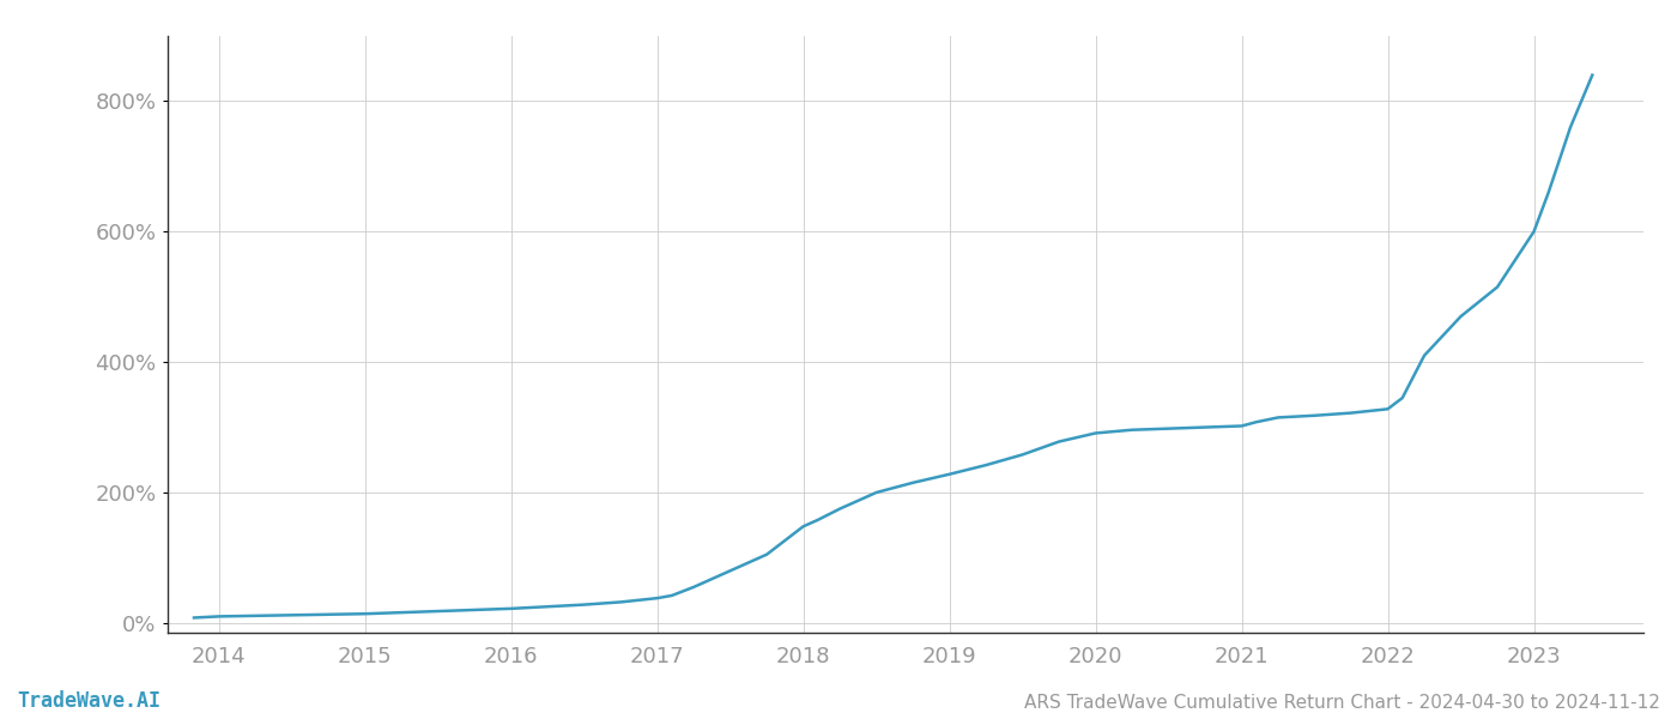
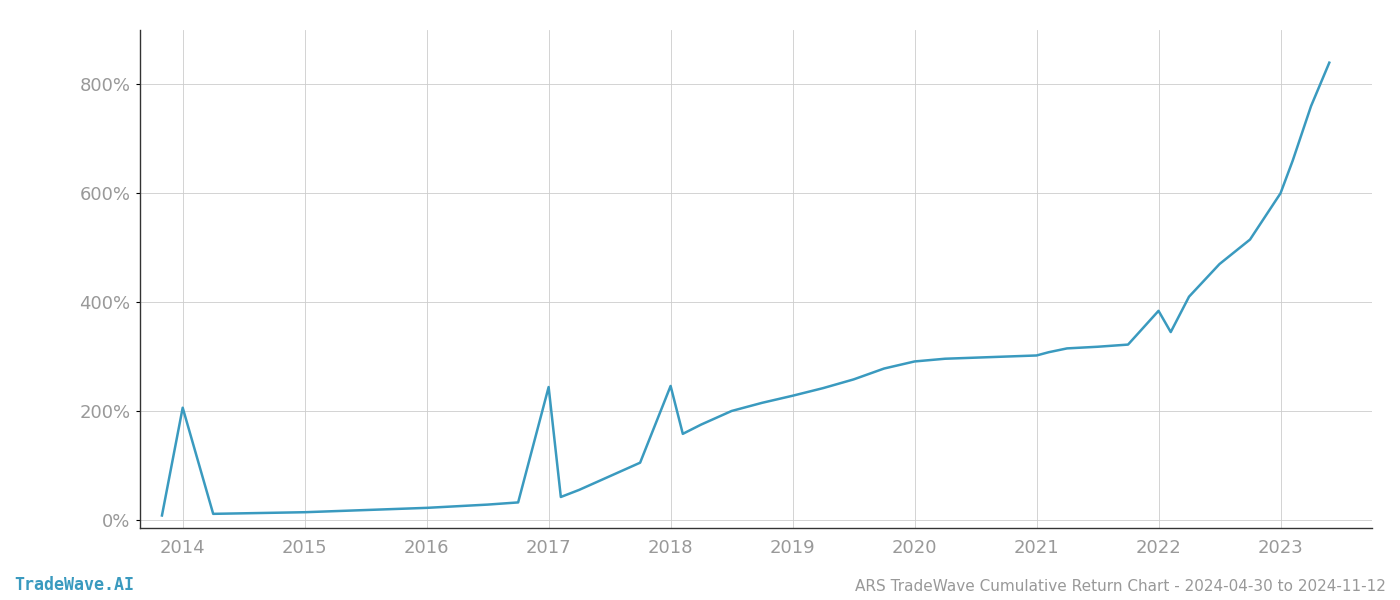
2014: 10% -> 206%
2017: 38% -> 244%
2018: 148% -> 246%
2022: 328% -> 384%
